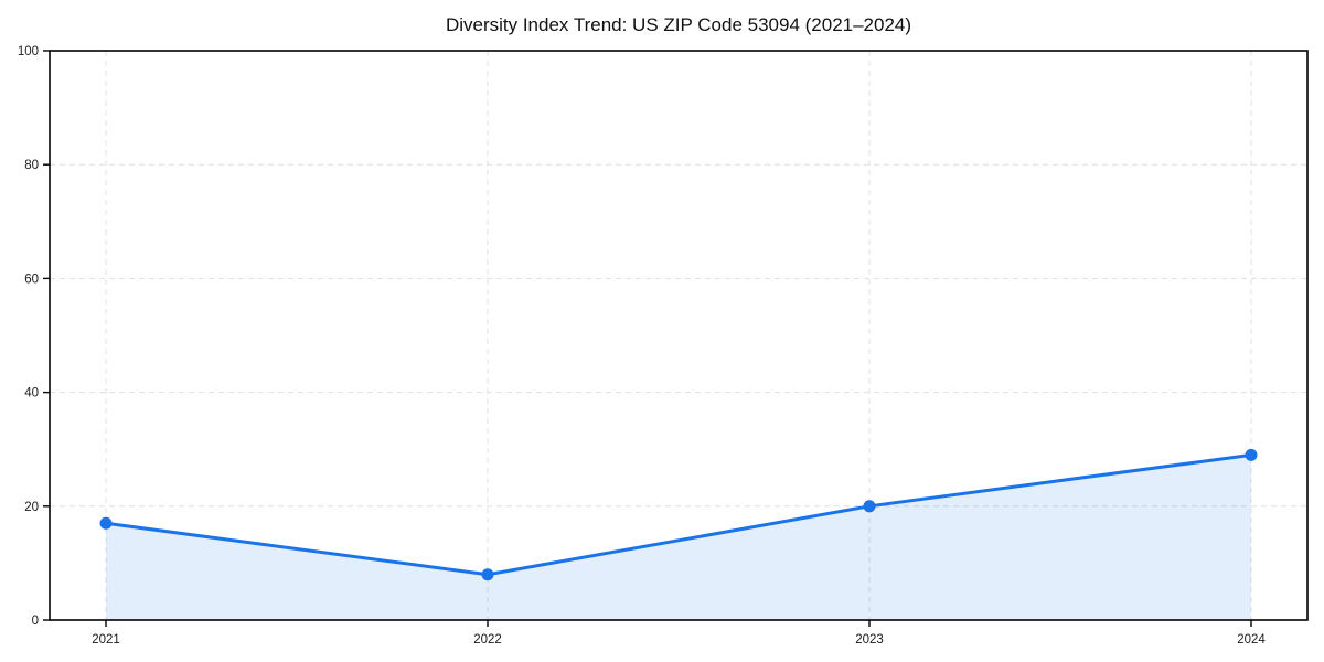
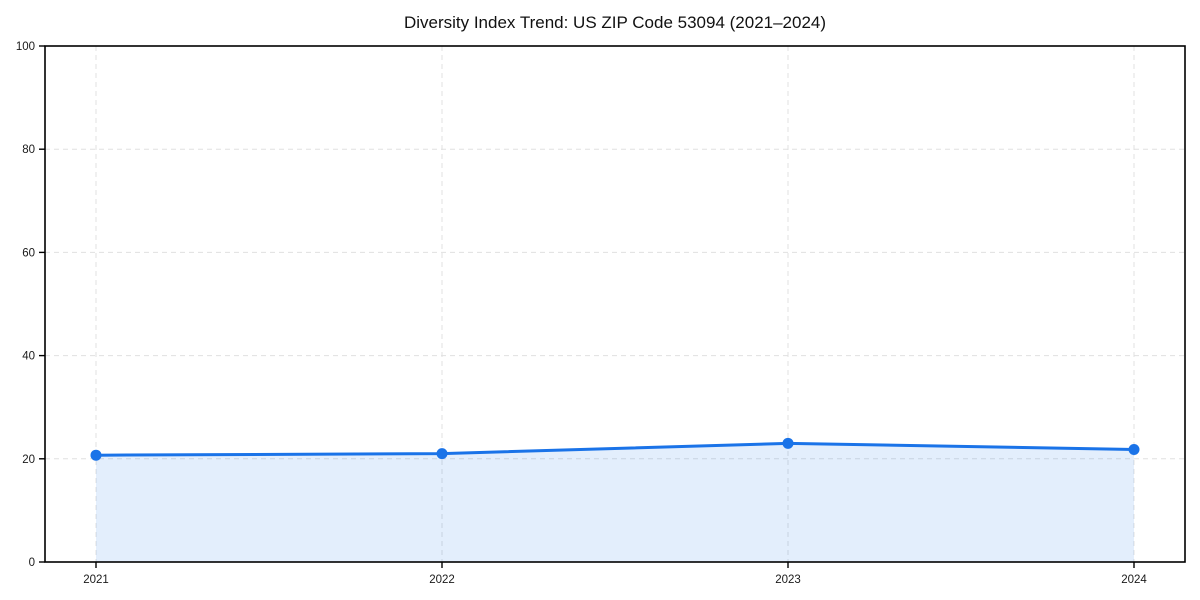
2021: 17 -> 21
2022: 8 -> 21
2023: 20 -> 23
2024: 29 -> 22
